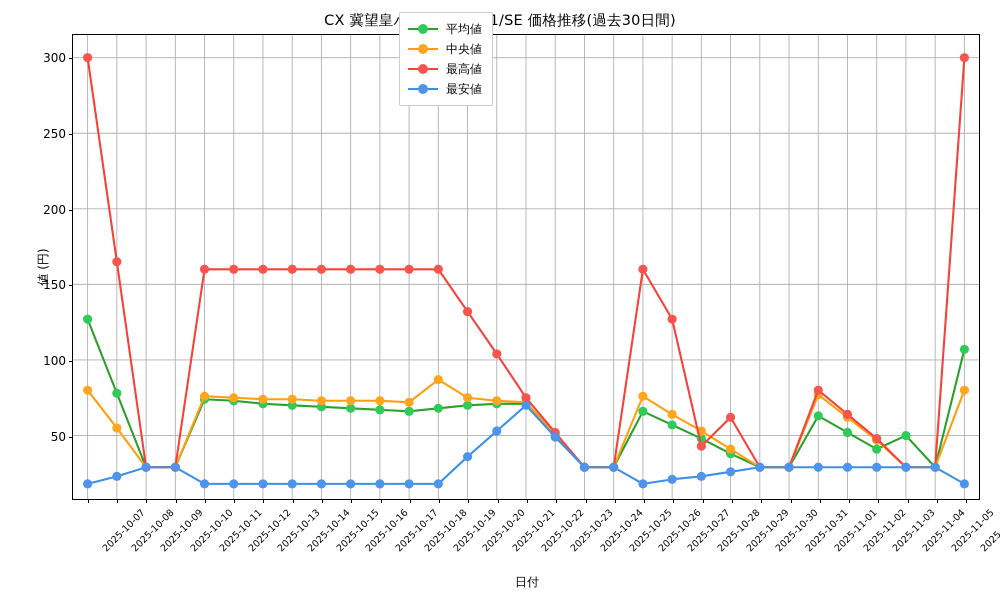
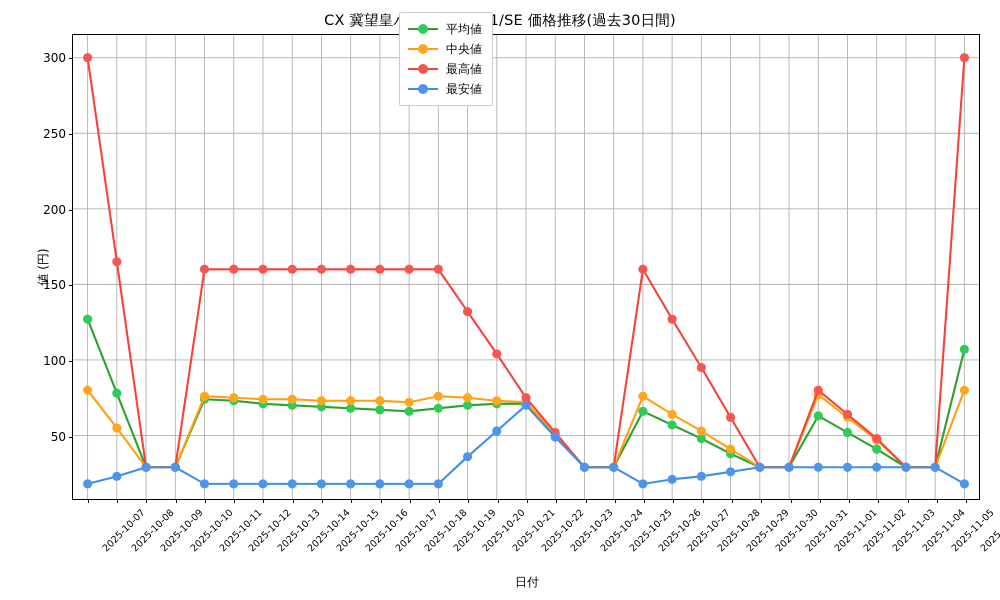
中央値/2025-10-19: 87 -> 76
最高値/2025-10-28: 43 -> 95
平均値/2025-11-04: 50 -> 29
